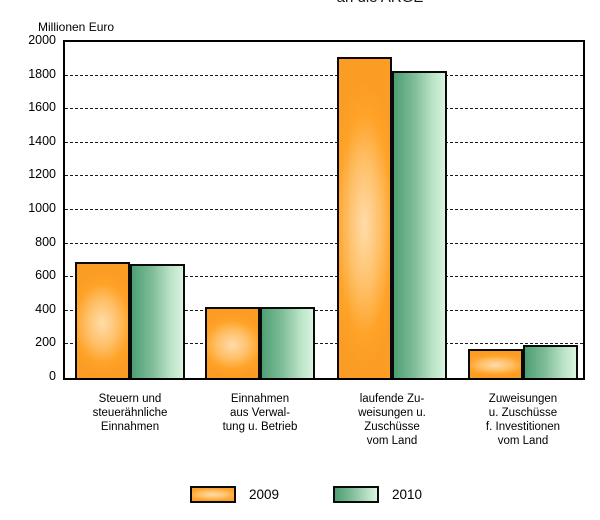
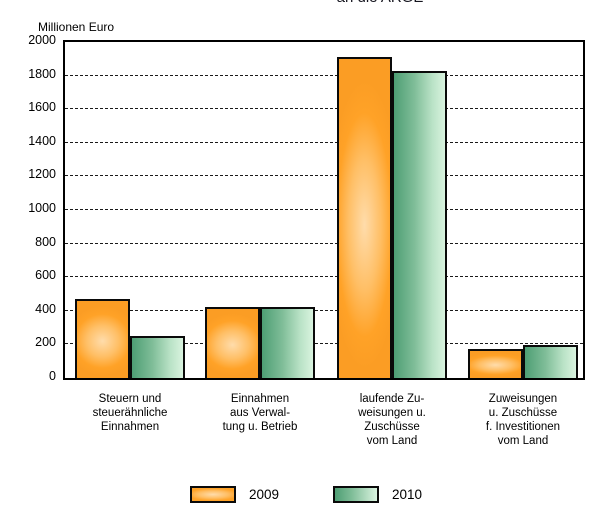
2009/Steuern und steuerähnliche Einnahmen: 690 -> 470
2010/Steuern und steuerähnliche Einnahmen: 680 -> 250
